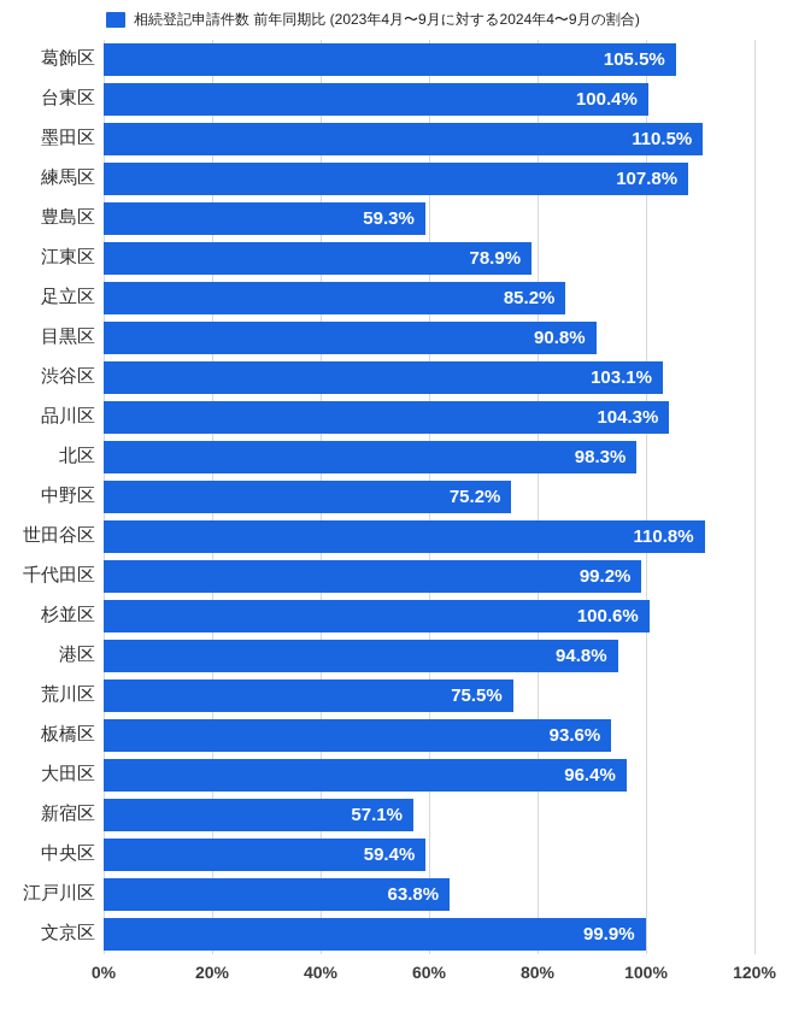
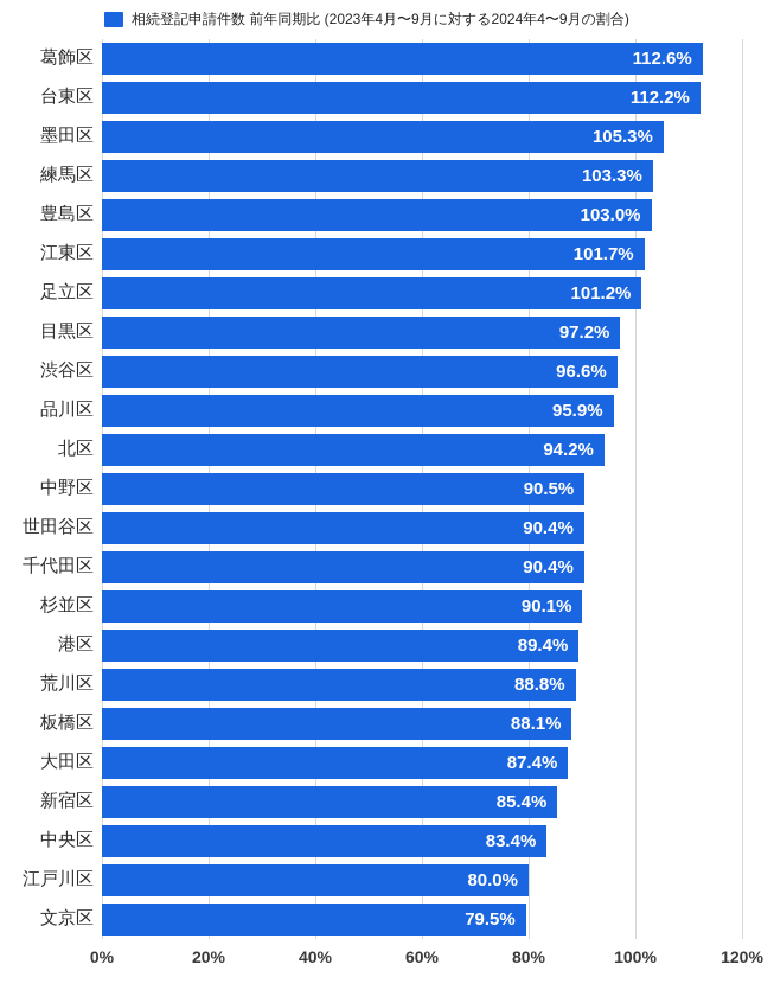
葛飾区: 105.5% -> 112.6%
台東区: 100.4% -> 112.2%
墨田区: 110.5% -> 105.3%
練馬区: 107.8% -> 103.3%
豊島区: 59.3% -> 103.0%
江東区: 78.9% -> 101.7%
足立区: 85.2% -> 101.2%
目黒区: 90.8% -> 97.2%
渋谷区: 103.1% -> 96.6%
品川区: 104.3% -> 95.9%
北区: 98.3% -> 94.2%
中野区: 75.2% -> 90.5%
世田谷区: 110.8% -> 90.4%
千代田区: 99.2% -> 90.4%
杉並区: 100.6% -> 90.1%
港区: 94.8% -> 89.4%
荒川区: 75.5% -> 88.8%
板橋区: 93.6% -> 88.1%
大田区: 96.4% -> 87.4%
新宿区: 57.1% -> 85.4%
中央区: 59.4% -> 83.4%
江戸川区: 63.8% -> 80.0%
文京区: 99.9% -> 79.5%
